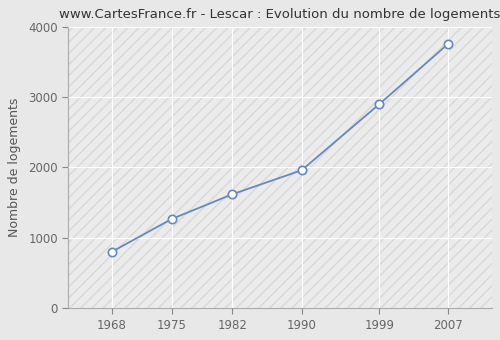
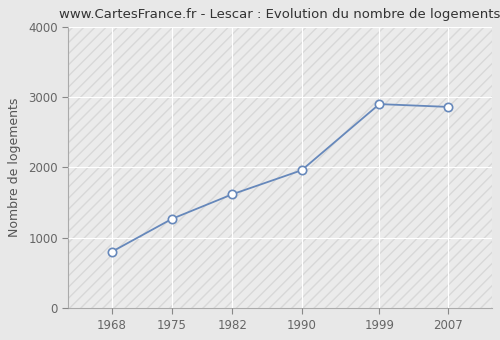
2007: 3760 -> 2860
